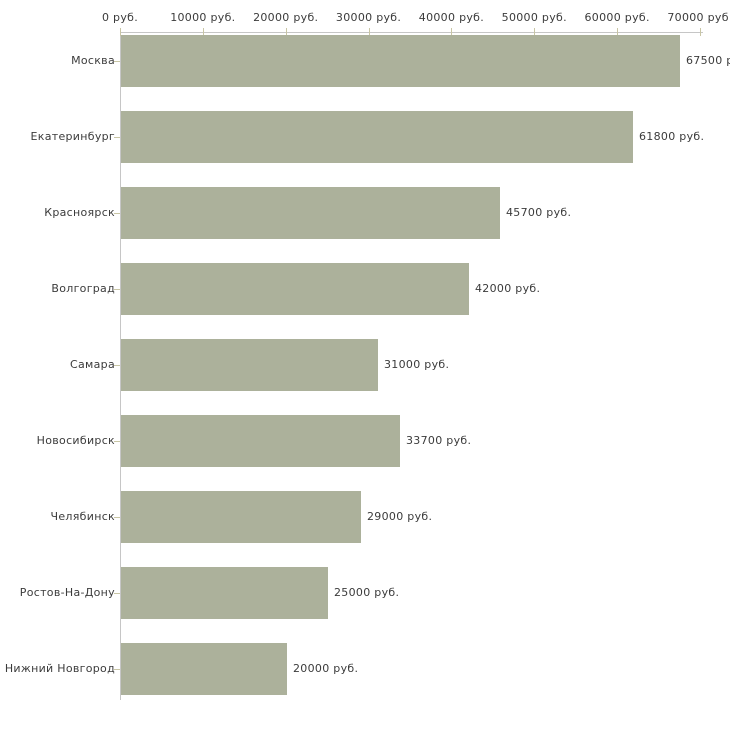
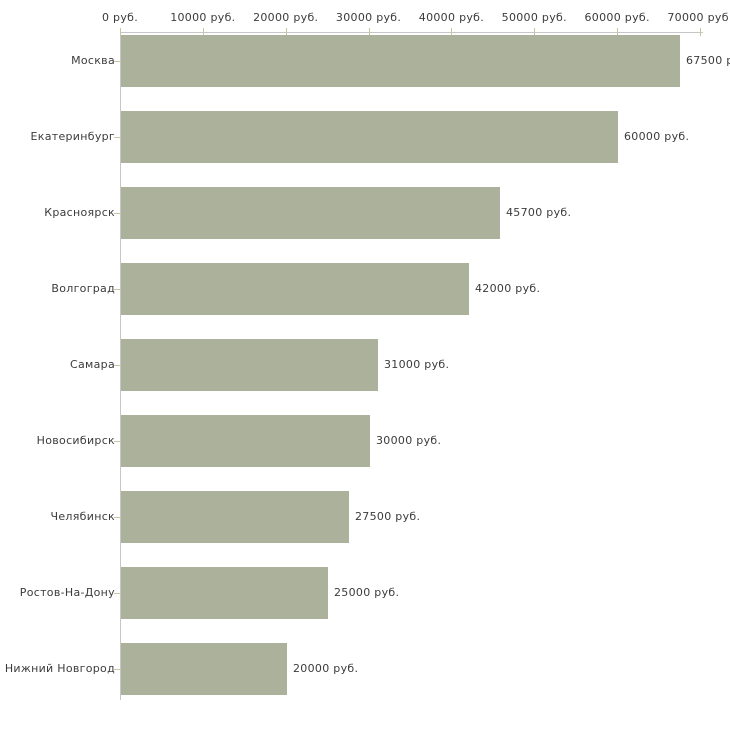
Екатеринбург: 61800 -> 60000
Новосибирск: 33700 -> 30000
Челябинск: 29000 -> 27500
